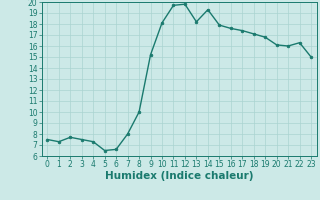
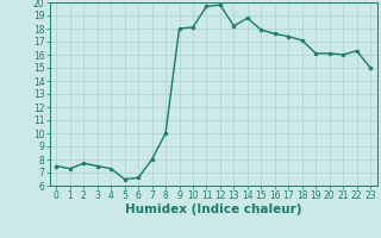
9: 15.2 -> 18.0
14: 19.3 -> 18.8
19: 16.8 -> 16.1
